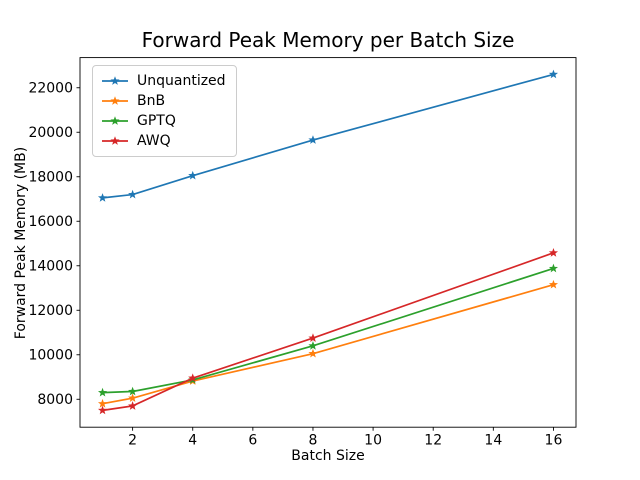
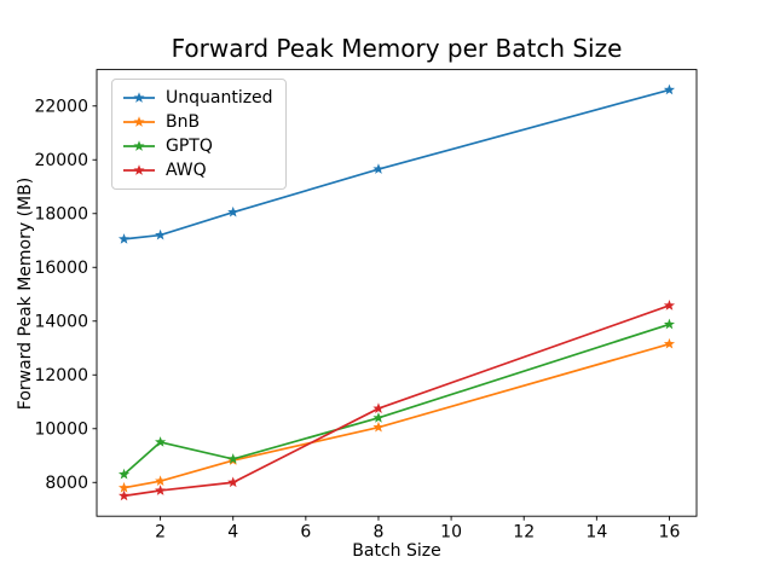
GPTQ/2: 8400 -> 9500
AWQ/4: 9000 -> 8000
